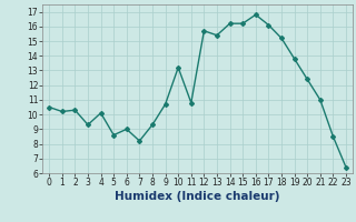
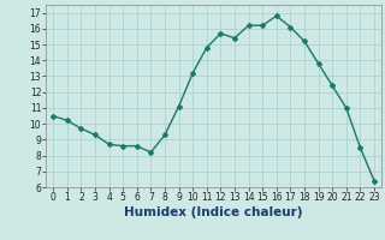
2: 10.3 -> 9.7
4: 10.1 -> 8.7
6: 9.0 -> 8.6
9: 10.7 -> 11.1
11: 10.8 -> 14.8
